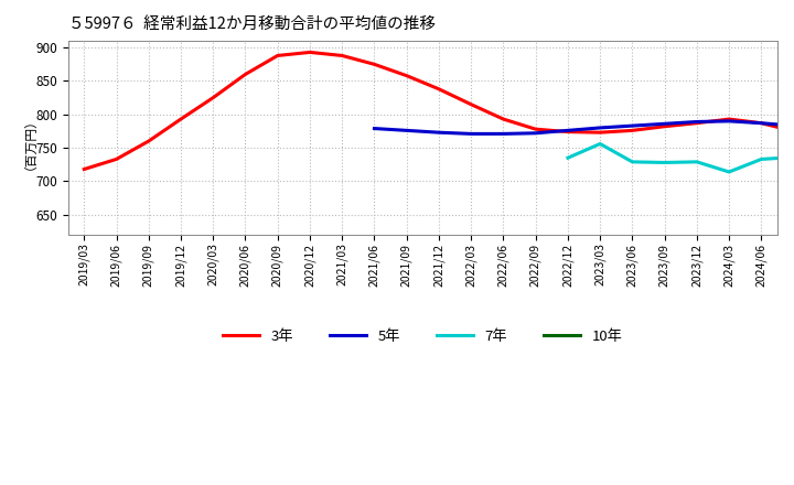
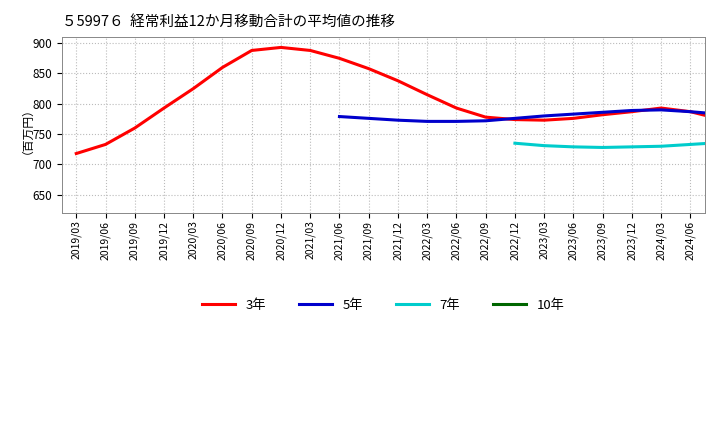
7年/2023/03: 756 -> 731
7年/2024/03: 714 -> 730
